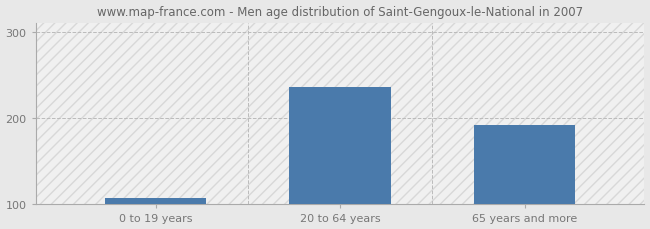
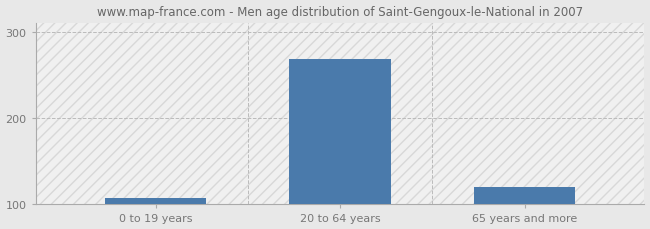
20 to 64 years: 236 -> 268
65 years and more: 192 -> 120
